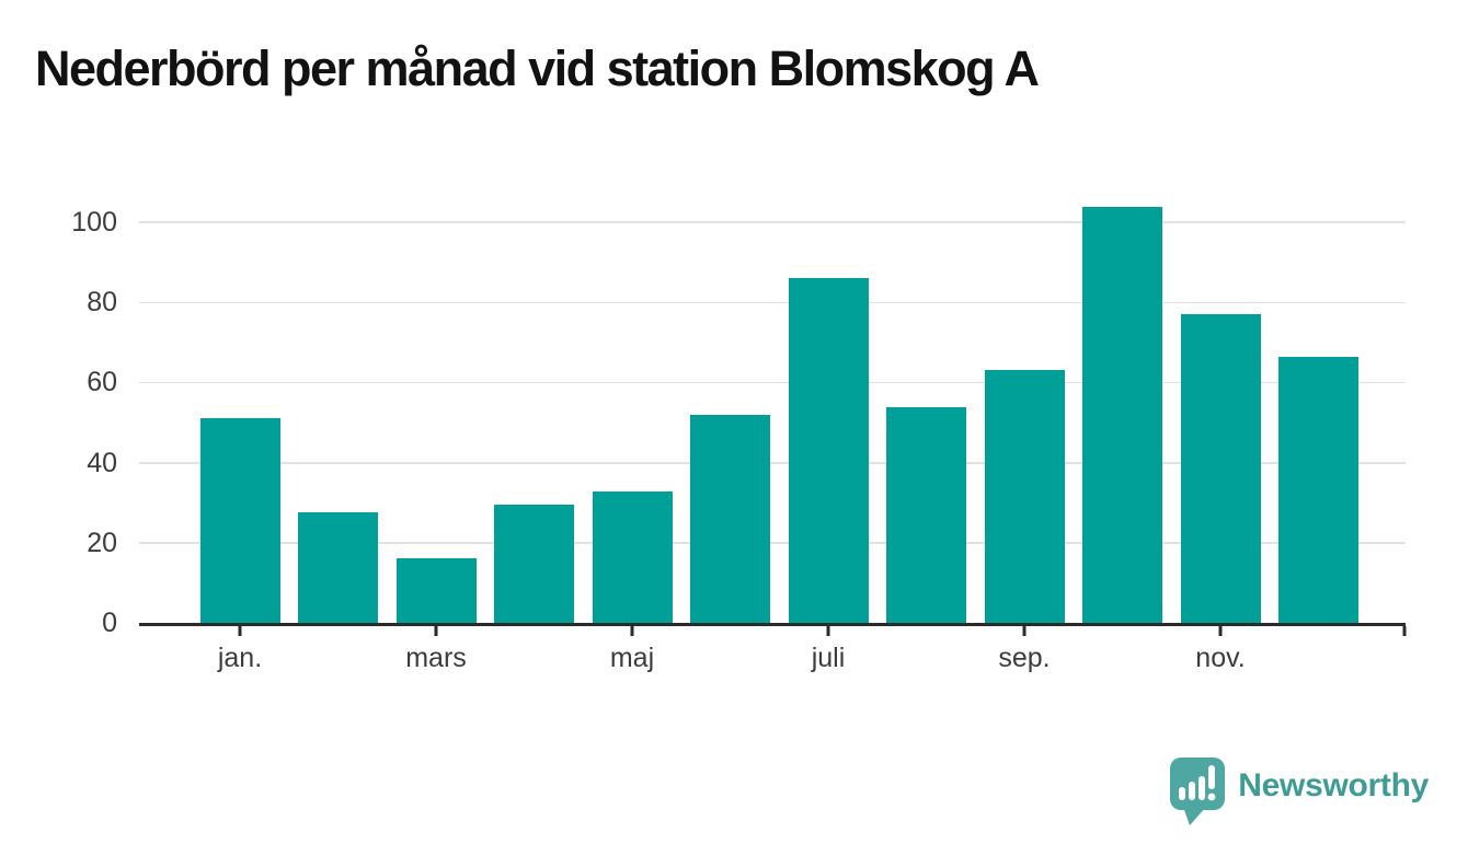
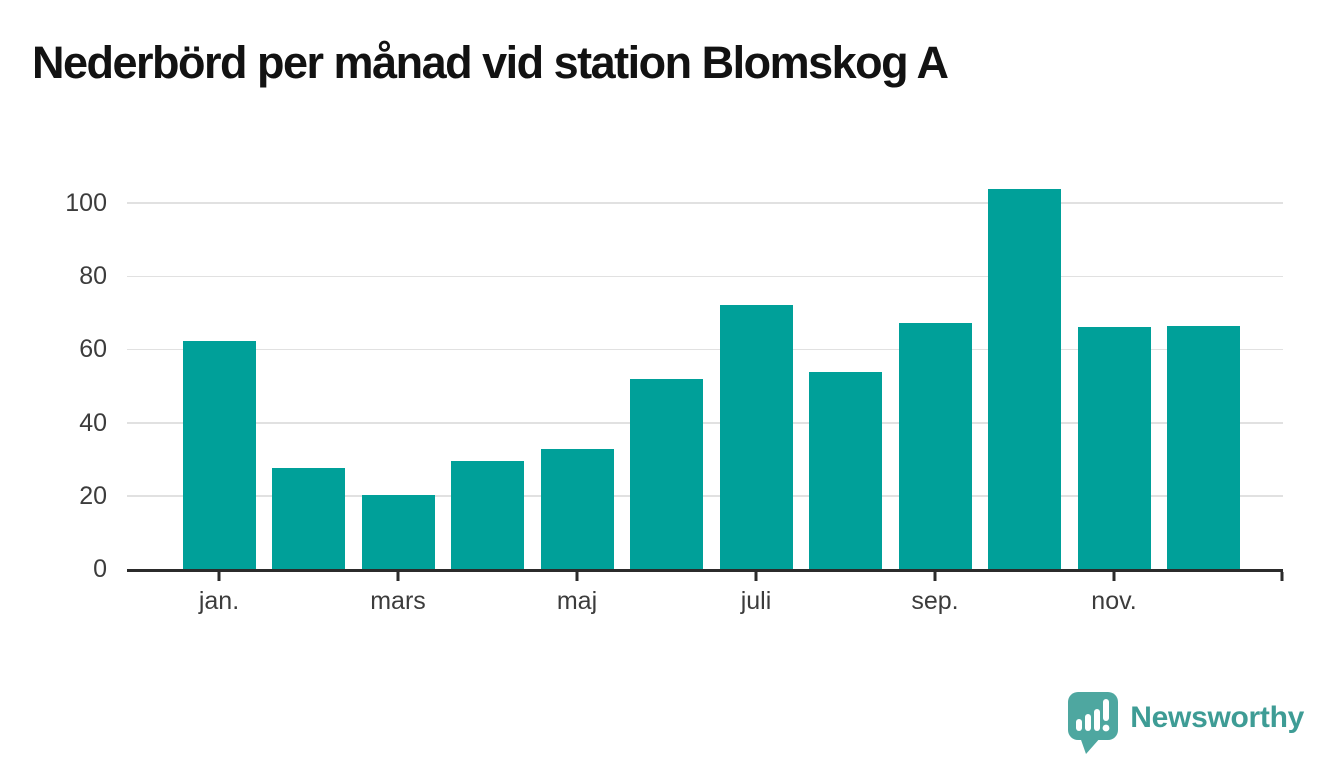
jan.: 51 -> 62
mars: 16 -> 20
juli: 86 -> 72
sep.: 63 -> 67
nov.: 77 -> 66
